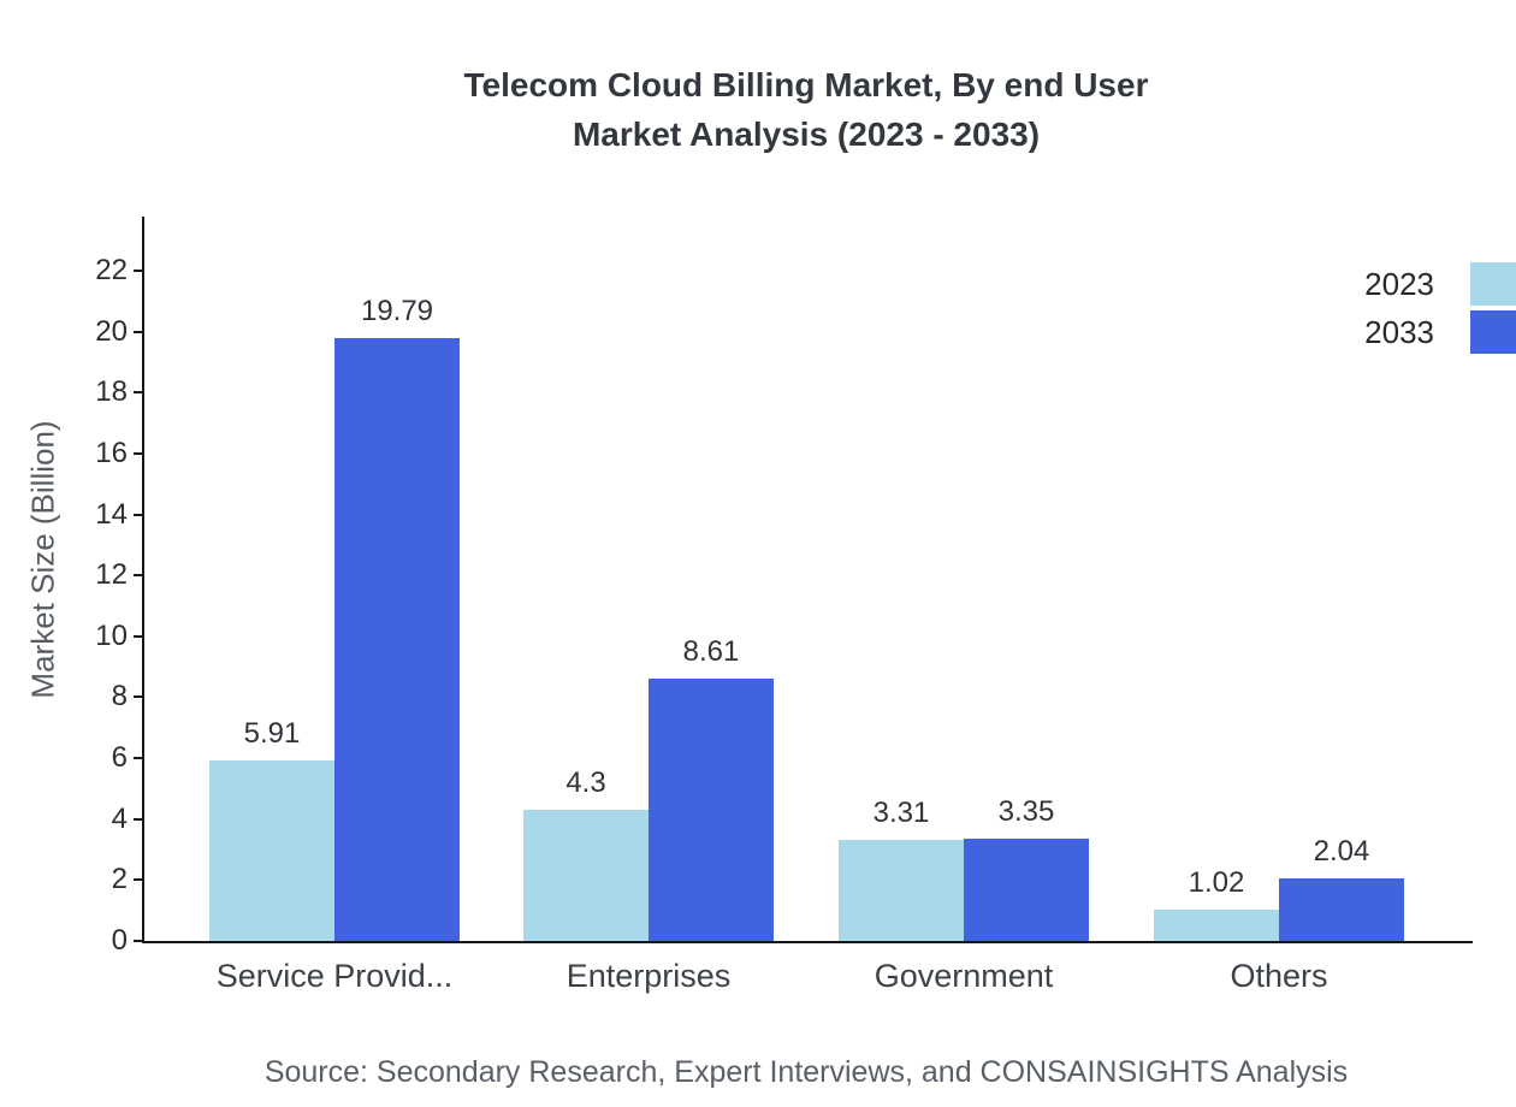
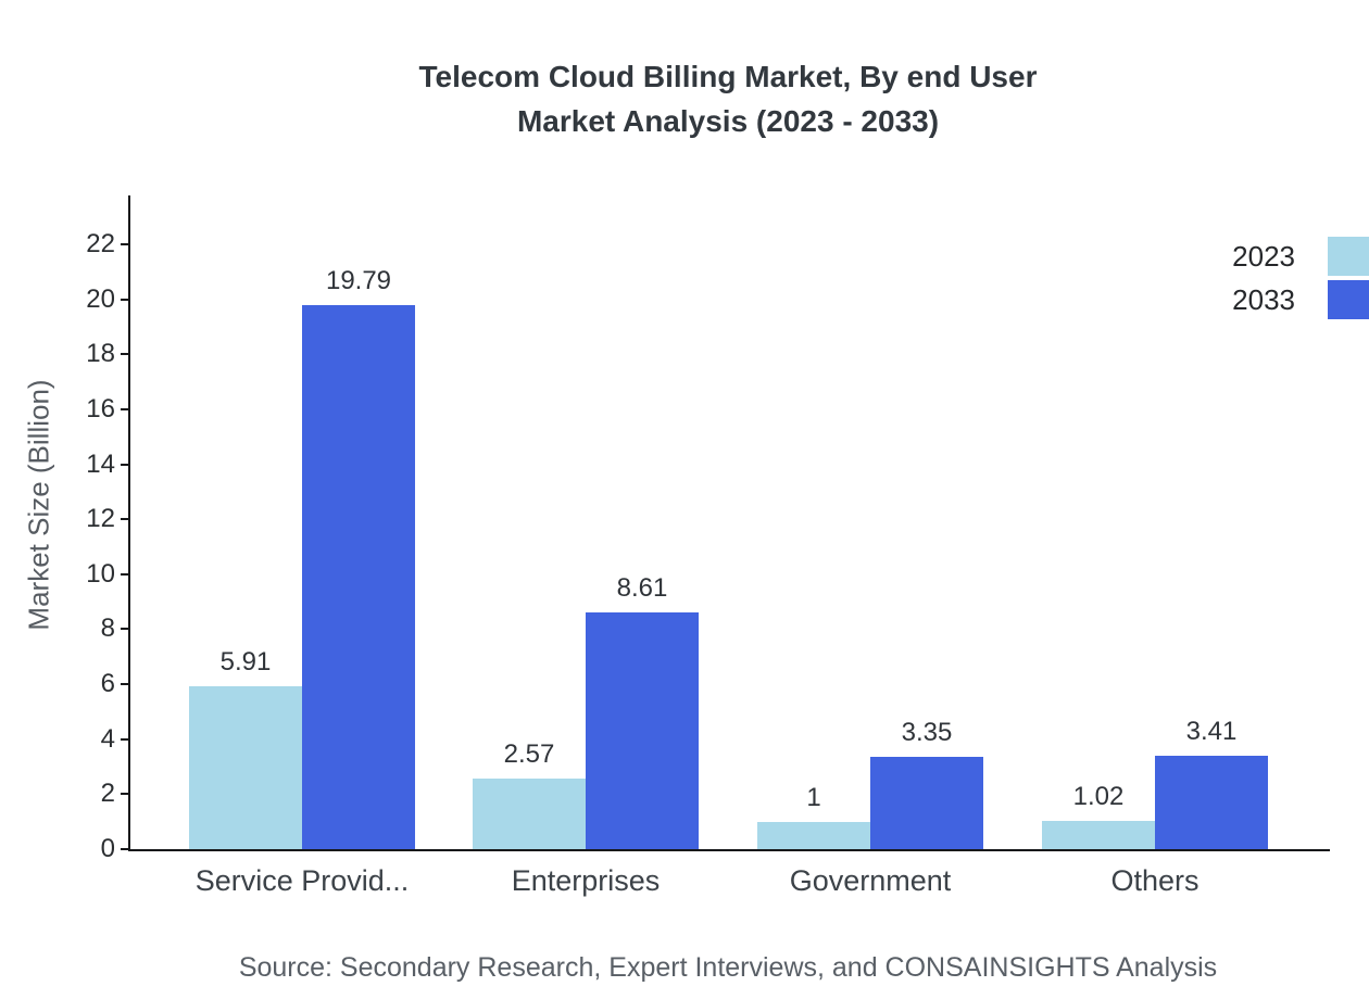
2023/Enterprises: 4.3 -> 2.57
2023/Government: 3.31 -> 1
2033/Others: 2.04 -> 3.41
